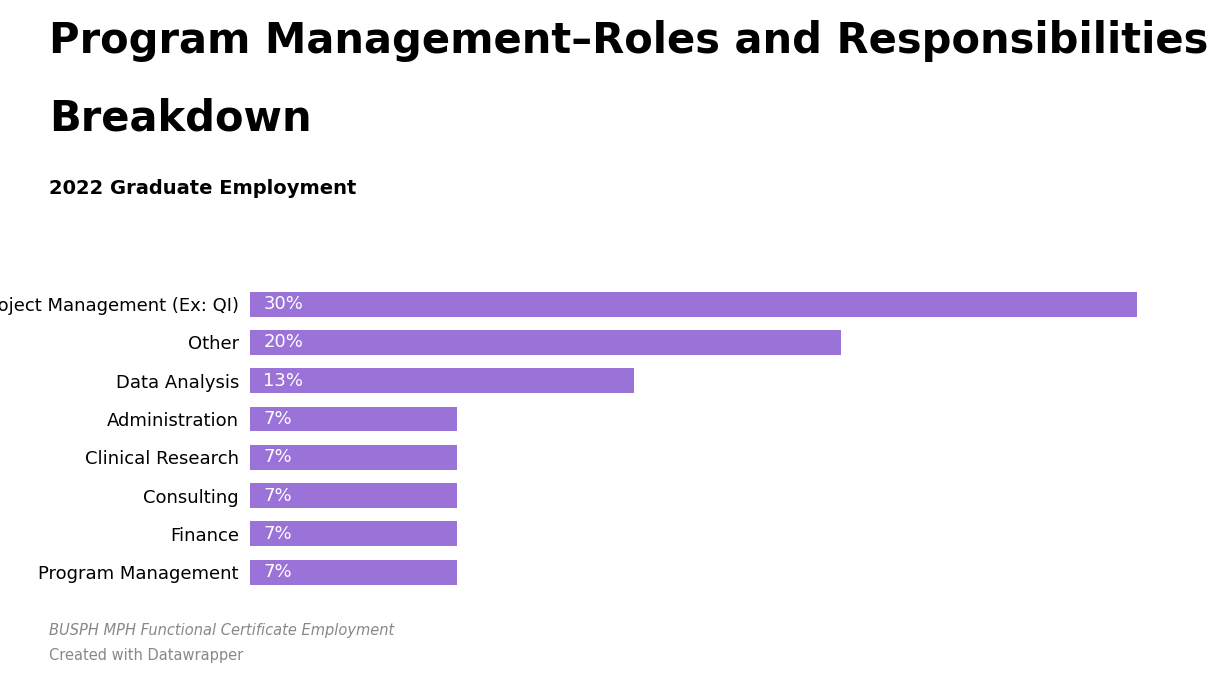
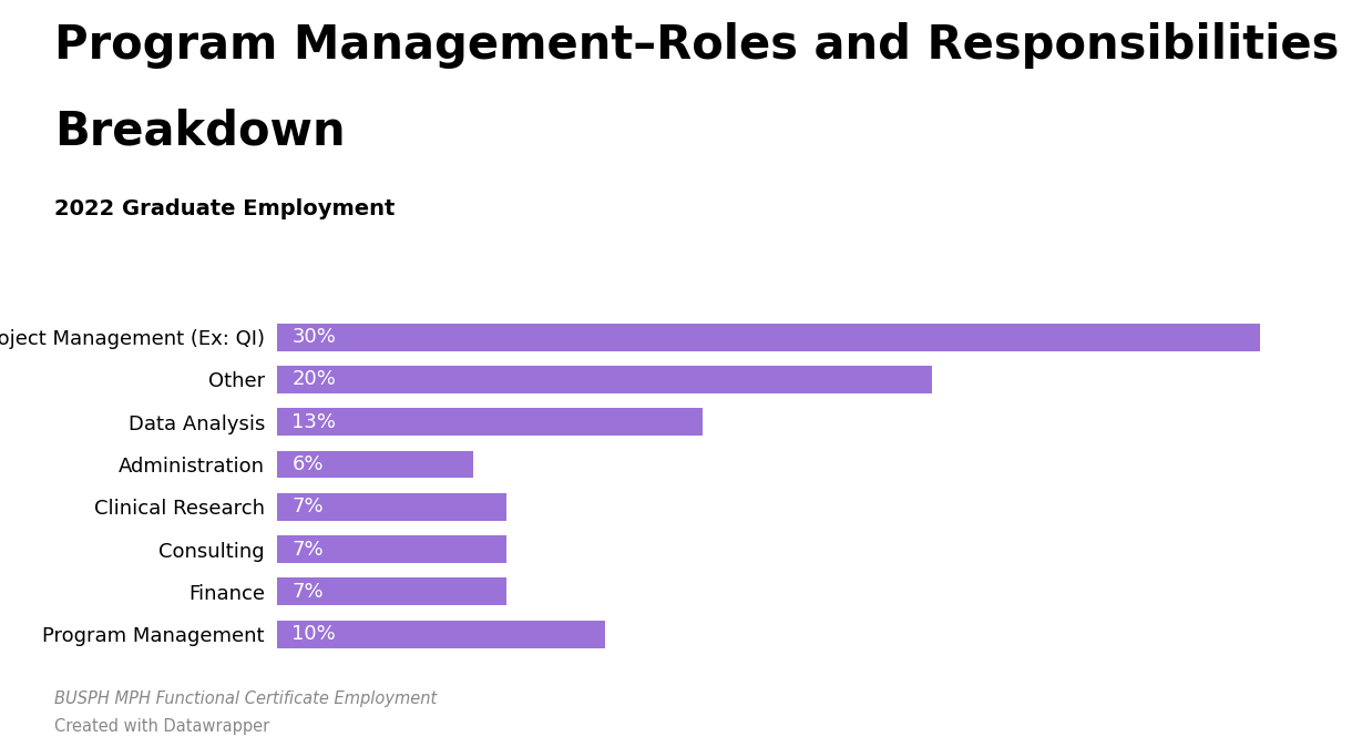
Administration: 7% -> 6%
Program Management: 7% -> 10%
